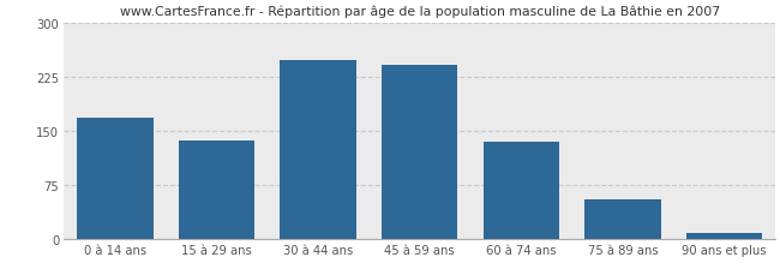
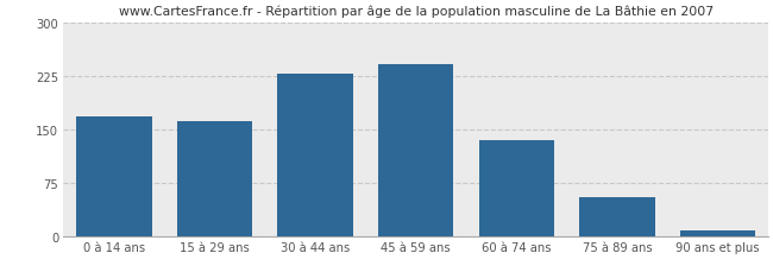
15 à 29 ans: 136 -> 162
30 à 44 ans: 248 -> 228
